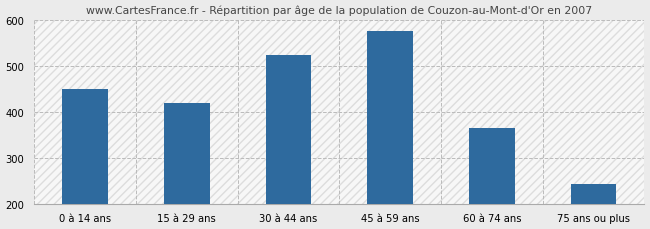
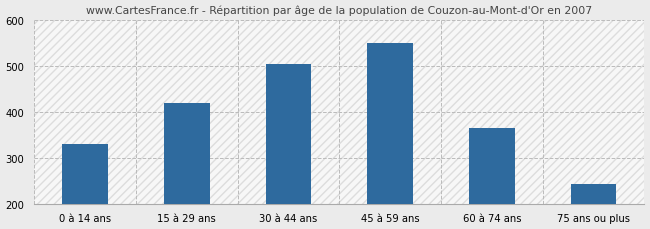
0 à 14 ans: 450 -> 330
30 à 44 ans: 523 -> 505
45 à 59 ans: 577 -> 550
